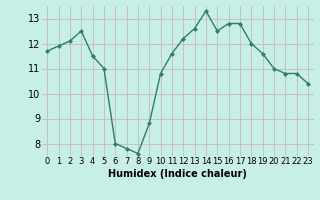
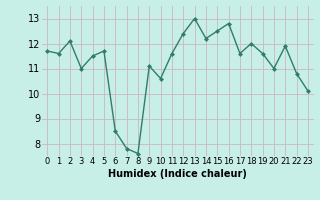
1: 11.9 -> 11.6
3: 12.5 -> 11.0
5: 11.0 -> 11.7
6: 8.0 -> 8.5
9: 8.8 -> 11.1
10: 10.8 -> 10.6
12: 12.2 -> 12.4
13: 12.6 -> 13.0
14: 13.3 -> 12.2
17: 12.8 -> 11.6
21: 10.8 -> 11.9
23: 10.4 -> 10.1
